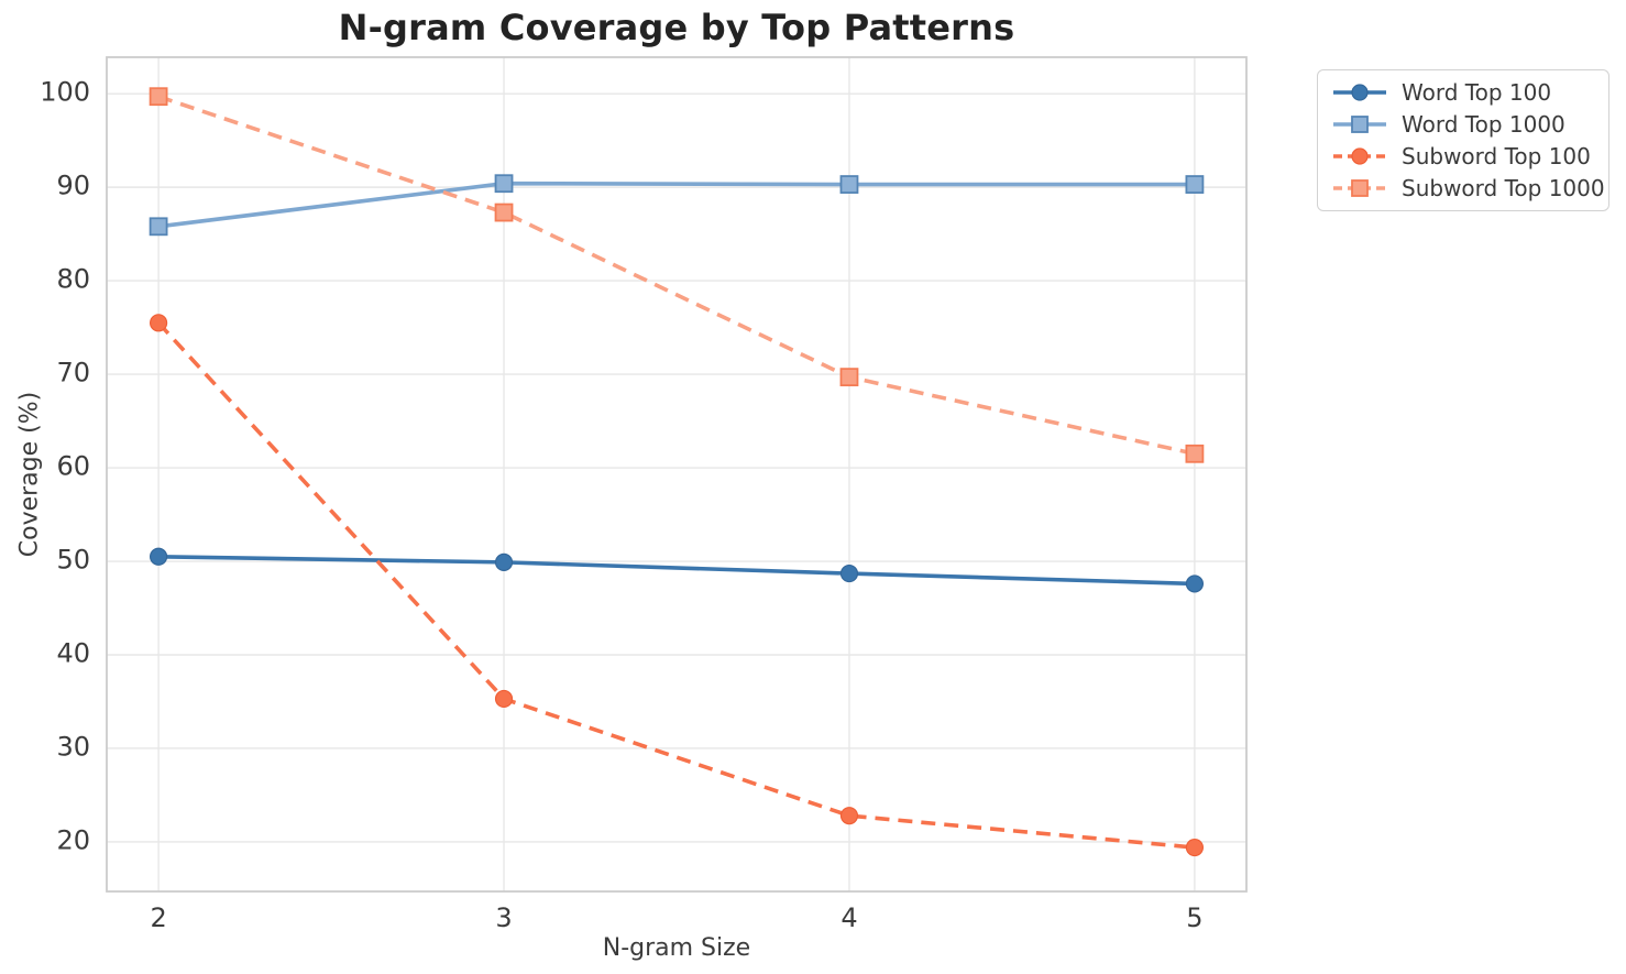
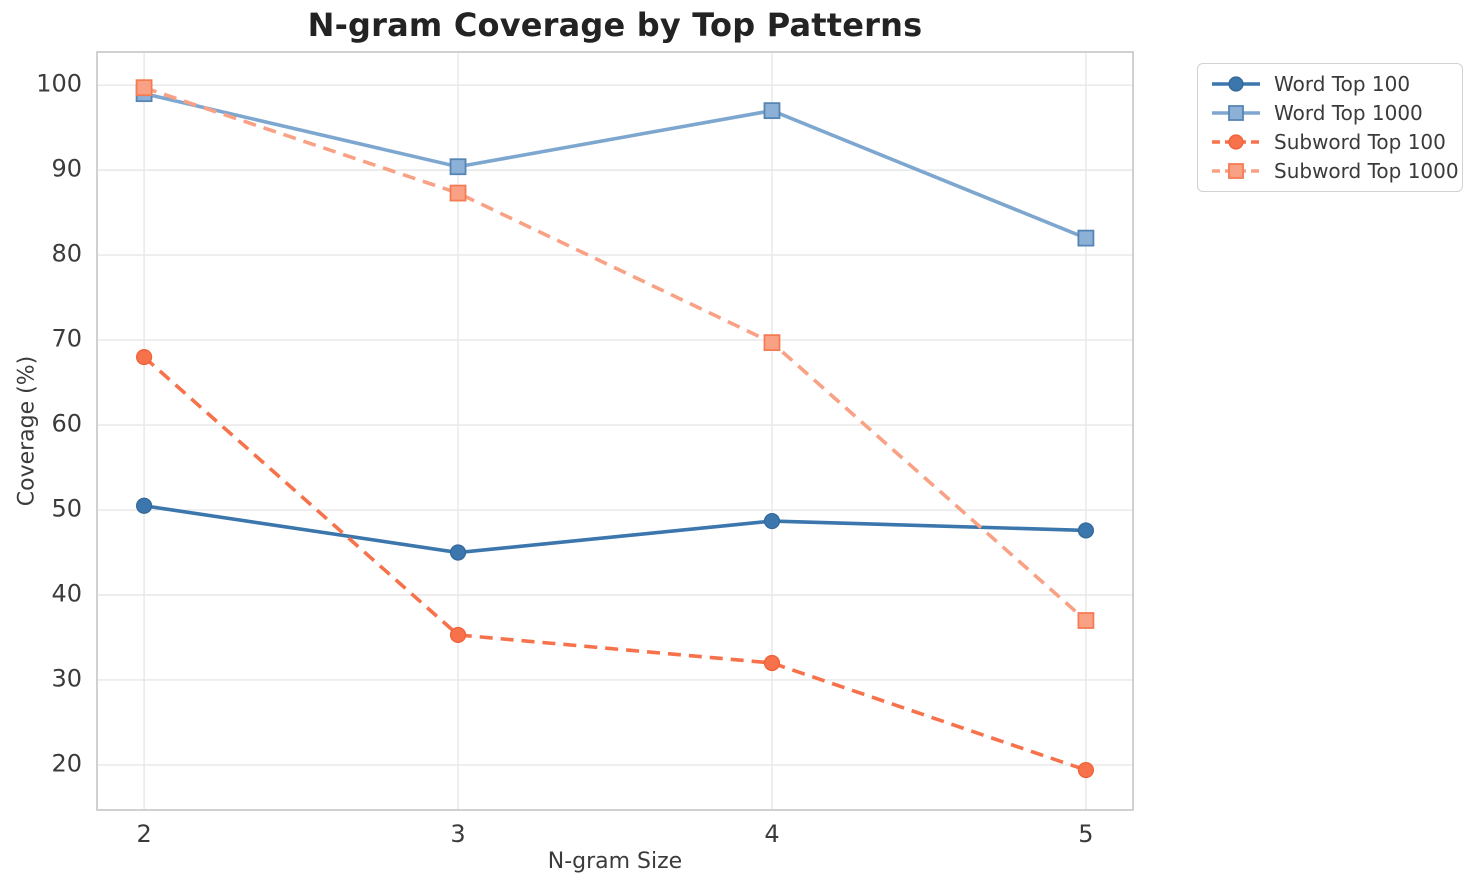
Word Top 1000/2: 86 -> 99
Subword Top 100/2: 76 -> 68
Word Top 100/3: 50 -> 45
Word Top 1000/4: 90 -> 97
Subword Top 100/4: 23 -> 32
Word Top 1000/5: 90 -> 82
Subword Top 1000/5: 62 -> 37
